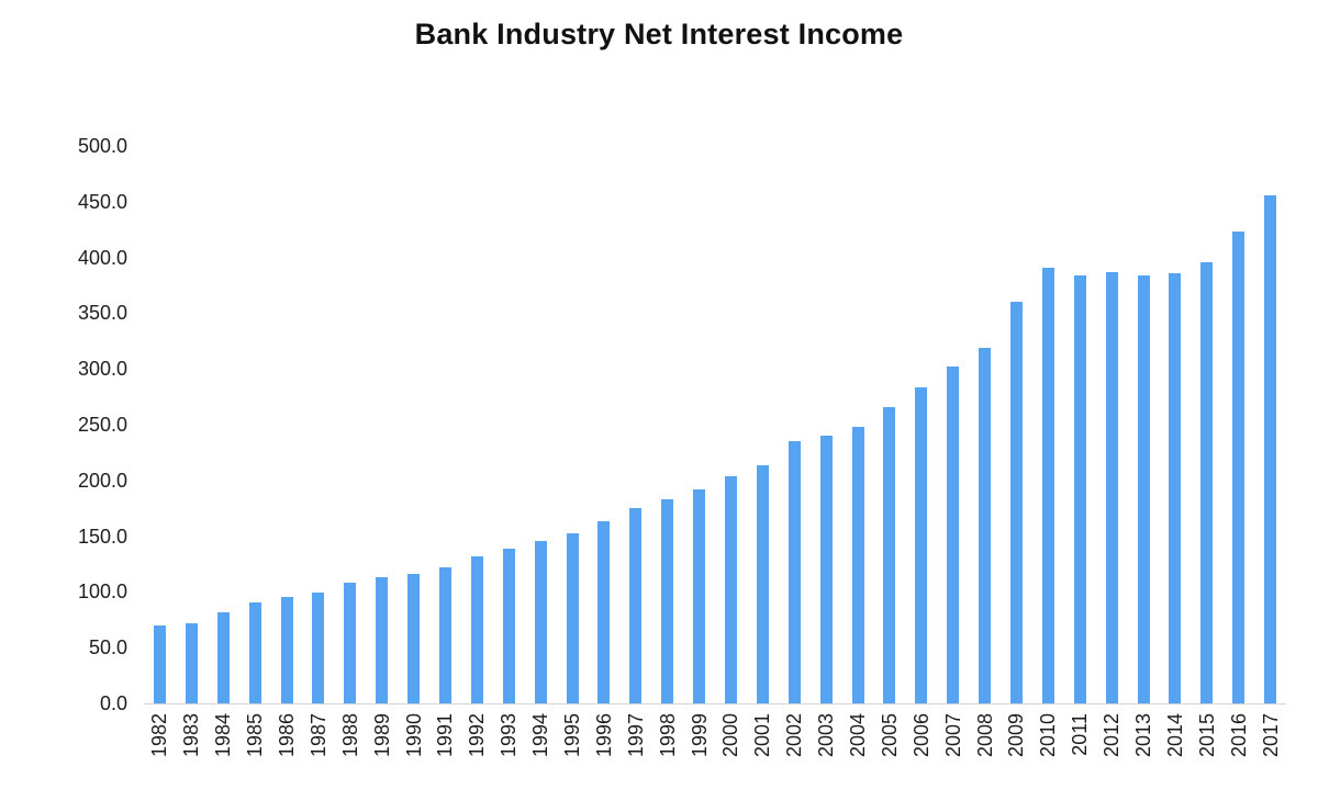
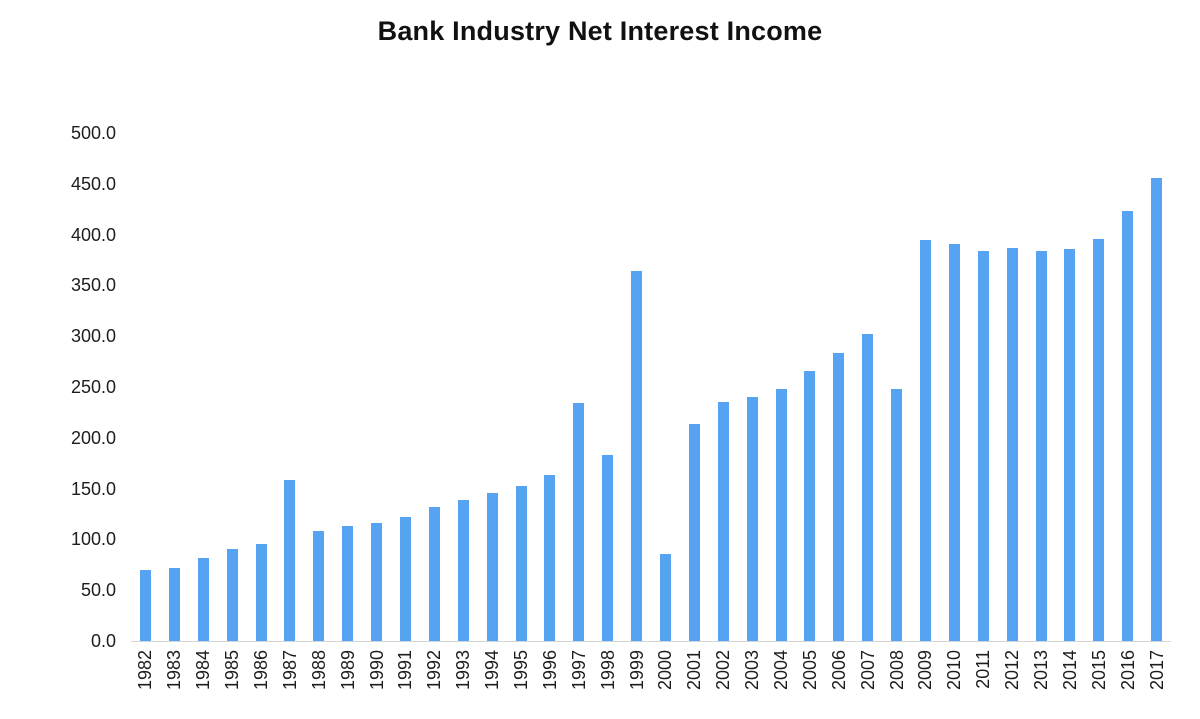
1987: 99 -> 158
1997: 175 -> 234
1999: 192 -> 364
2000: 204 -> 86
2008: 319 -> 248
2009: 360 -> 395
